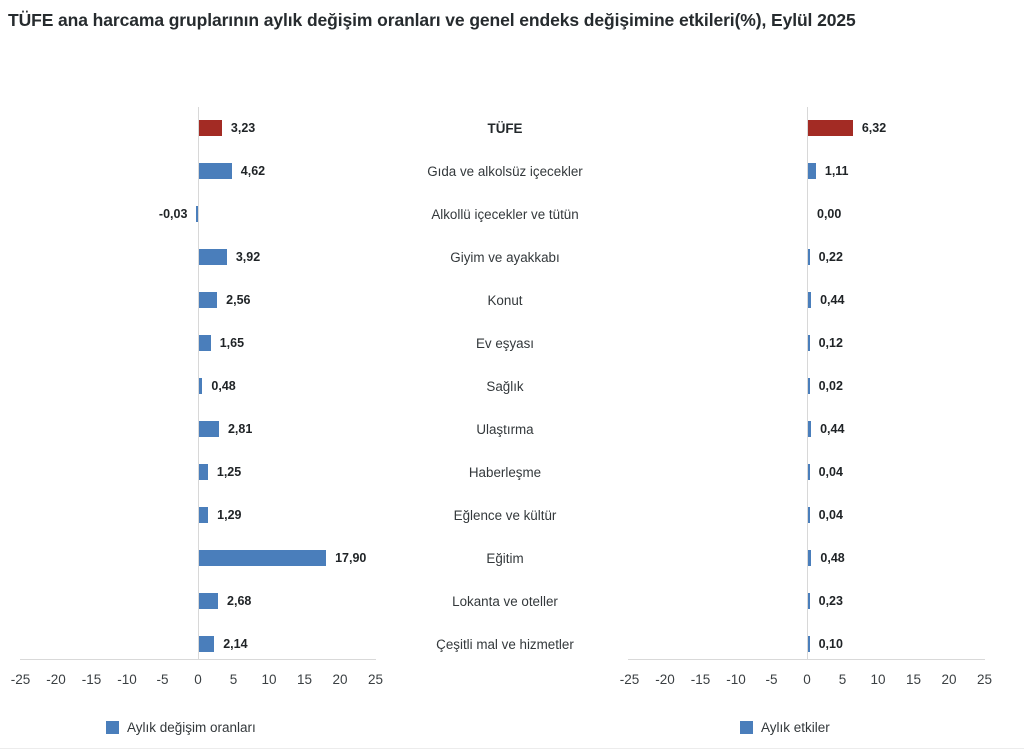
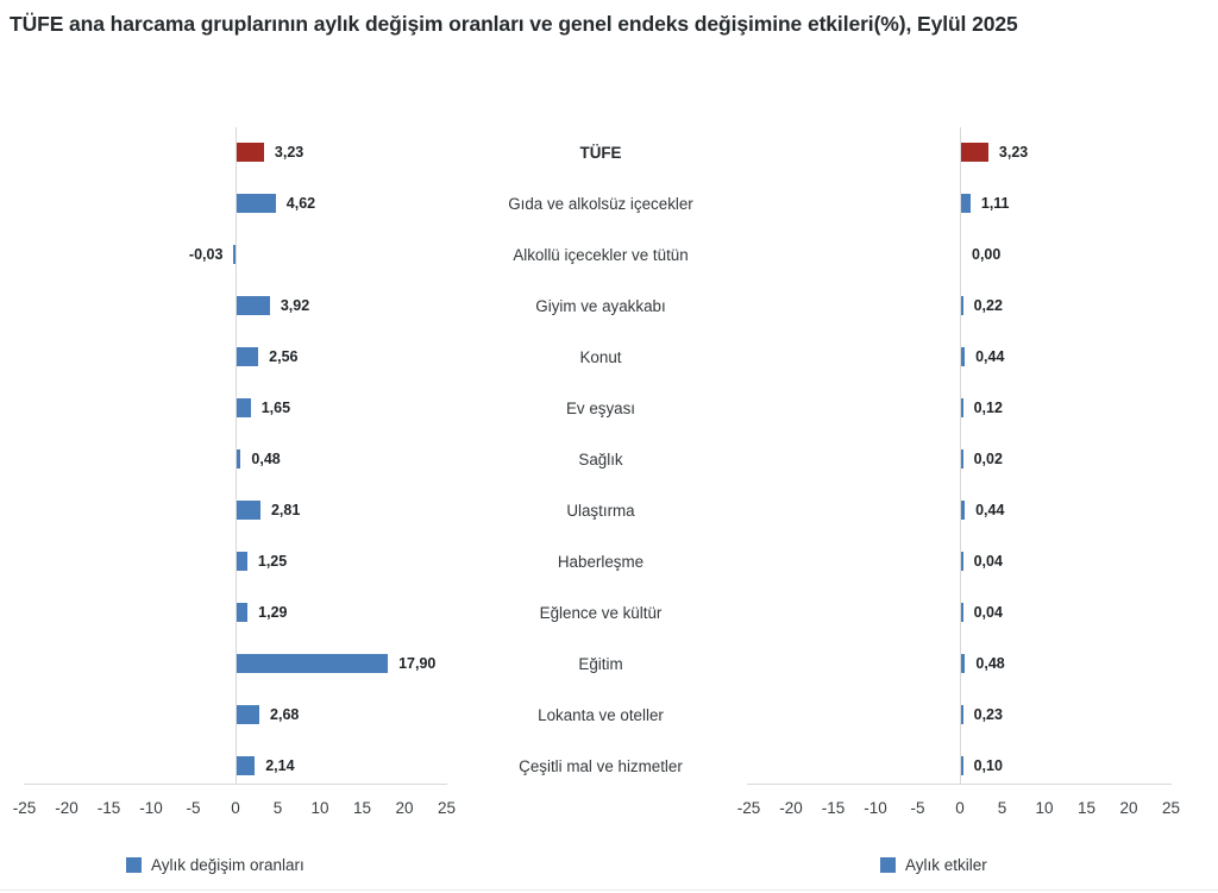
Aylık etkiler/TÜFE: 6,32 -> 3,23
